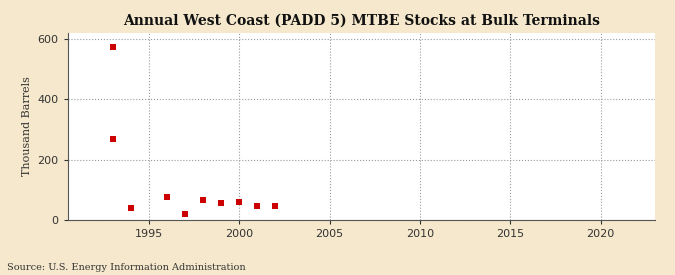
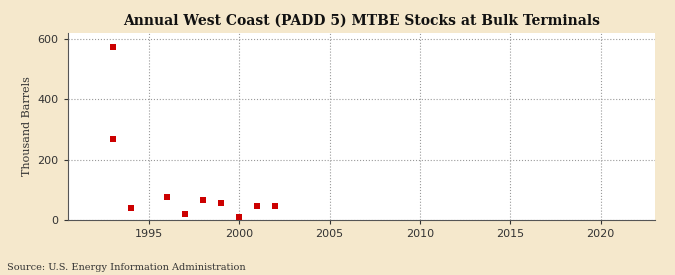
2000: 60 -> 10
